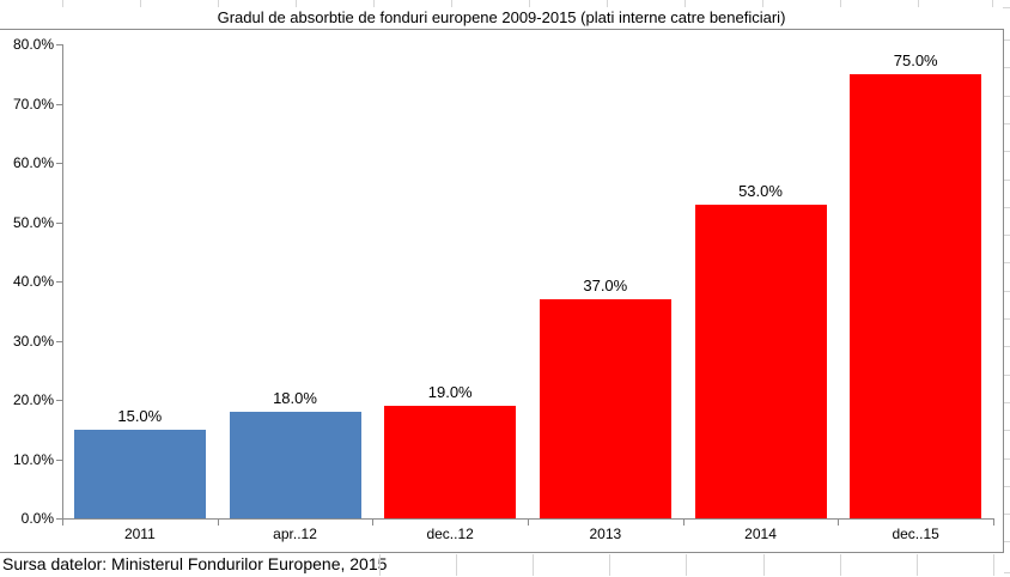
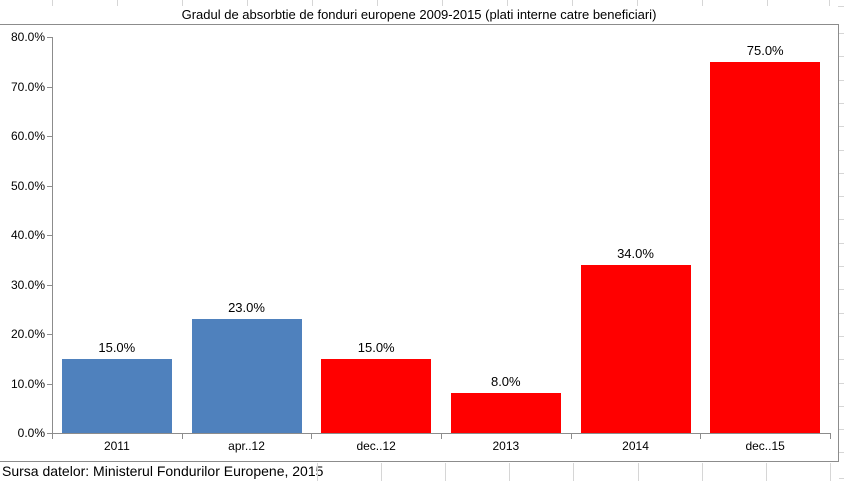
apr..12: 18.0% -> 23.0%
dec..12: 19.0% -> 15.0%
2013: 37.0% -> 8.0%
2014: 53.0% -> 34.0%
